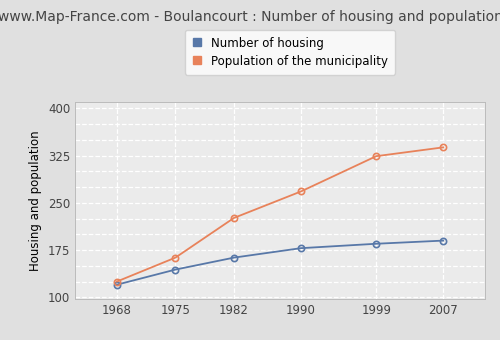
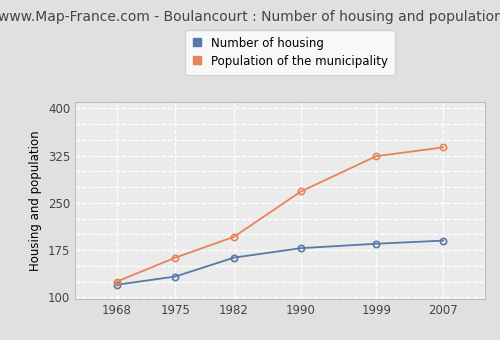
Number of housing/1975: 144 -> 133
Population of the municipality/1982: 226 -> 196
